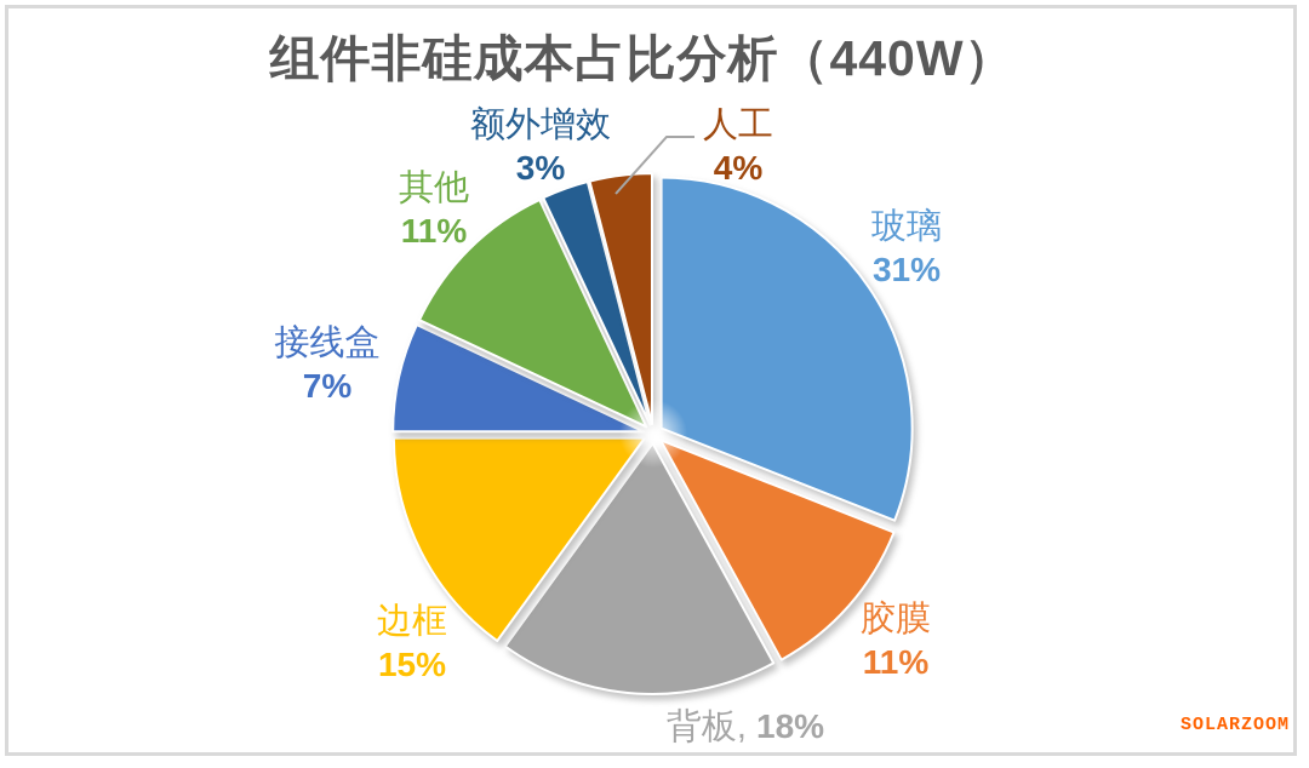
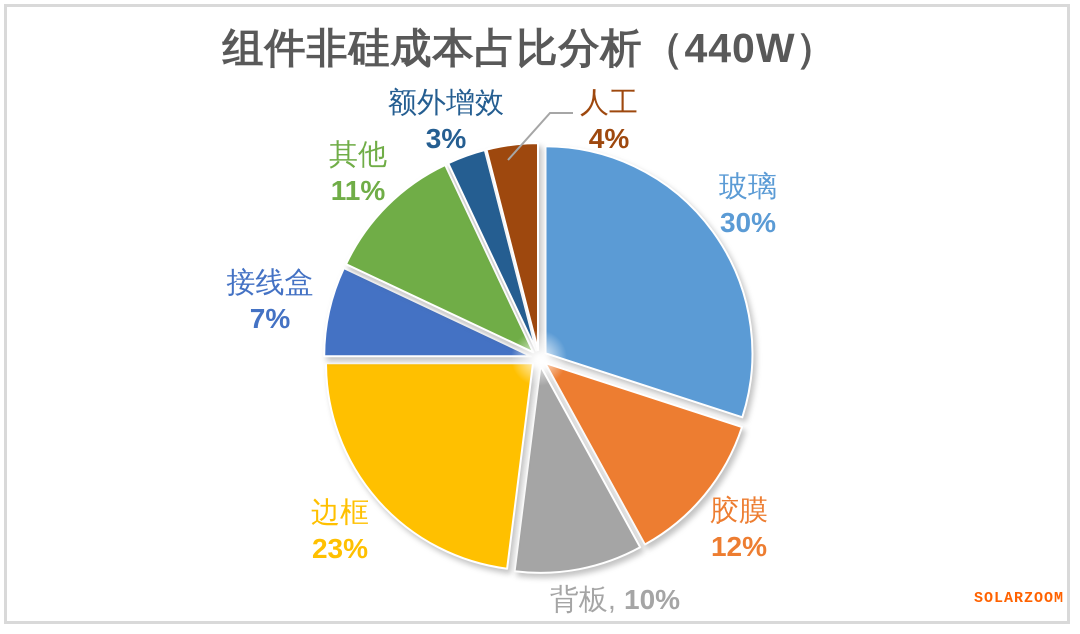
玻璃: 31% -> 30%
胶膜: 11% -> 12%
背板: 18% -> 10%
边框: 15% -> 23%
